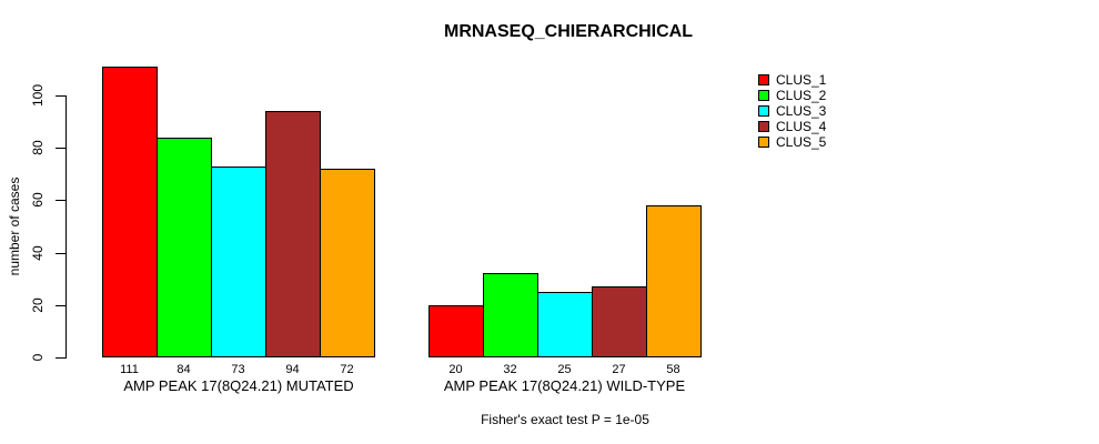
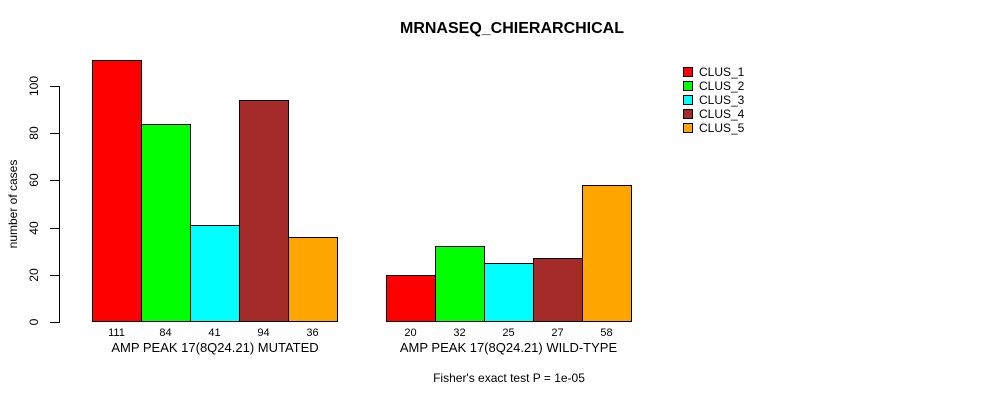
CLUS_3/AMP PEAK 17(8Q24.21) MUTATED: 73 -> 41
CLUS_5/AMP PEAK 17(8Q24.21) MUTATED: 72 -> 36
